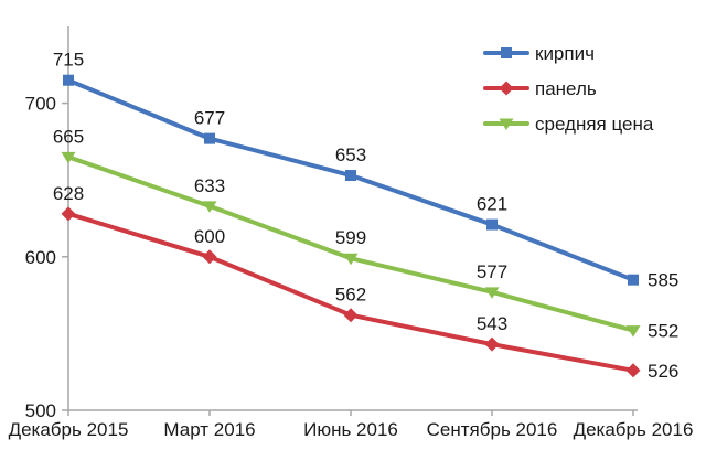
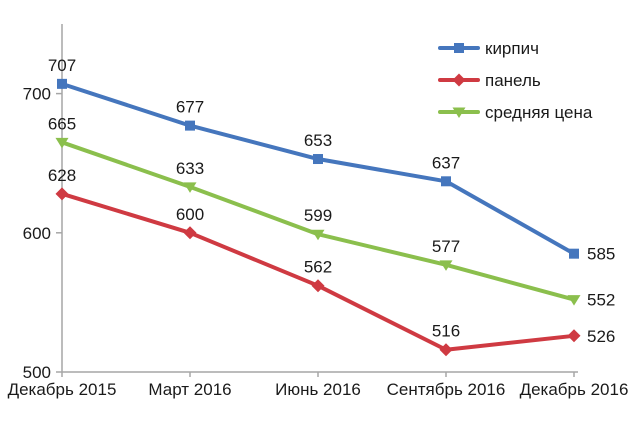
кирпич/Декабрь 2015: 715 -> 707
кирпич/Сентябрь 2016: 621 -> 637
панель/Сентябрь 2016: 543 -> 516
